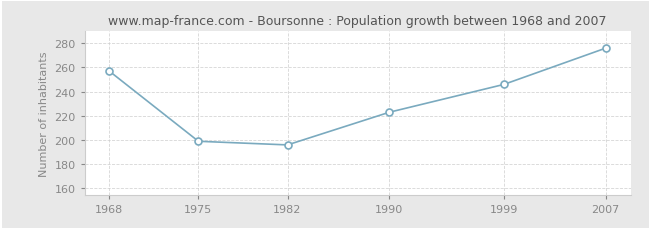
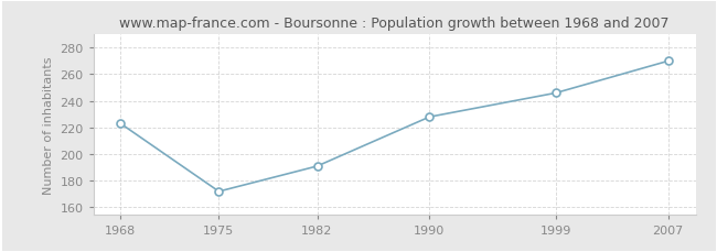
1968: 257 -> 223
1975: 199 -> 172
1982: 196 -> 191
1990: 223 -> 228
2007: 276 -> 270
